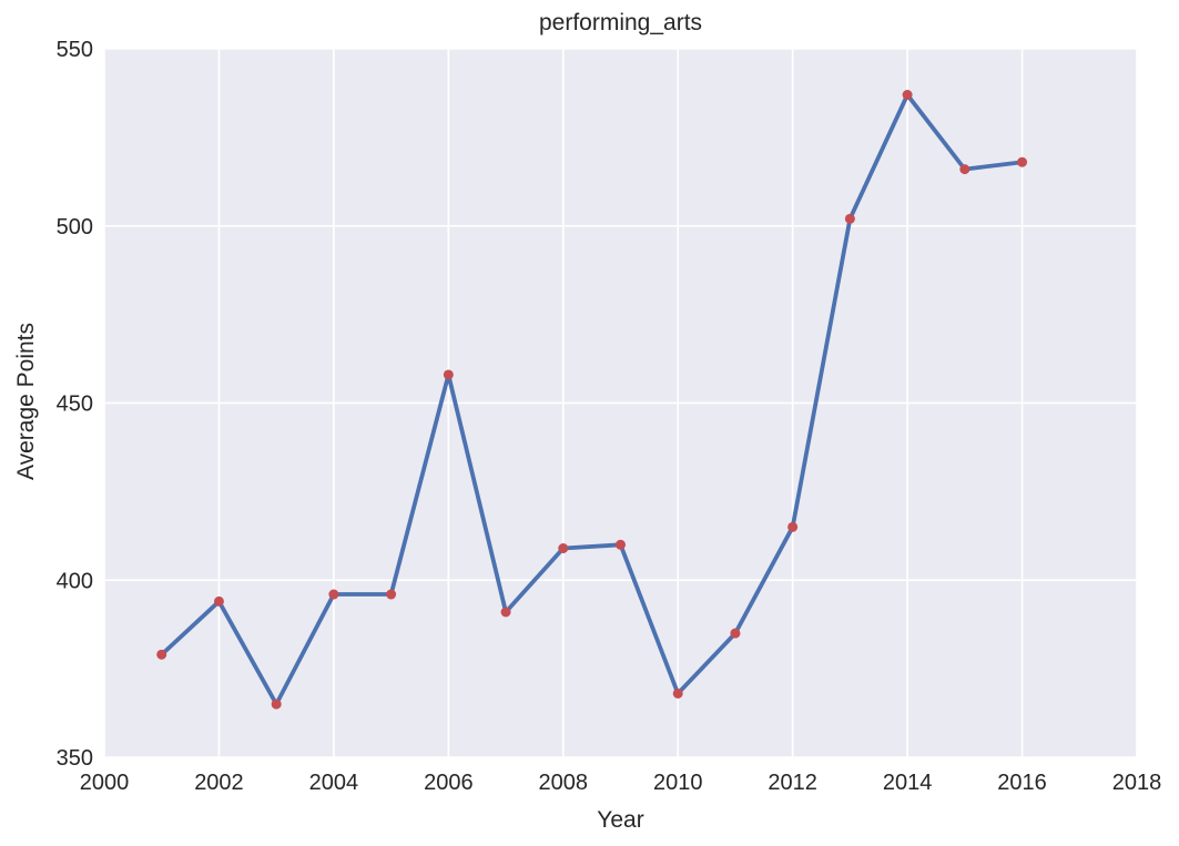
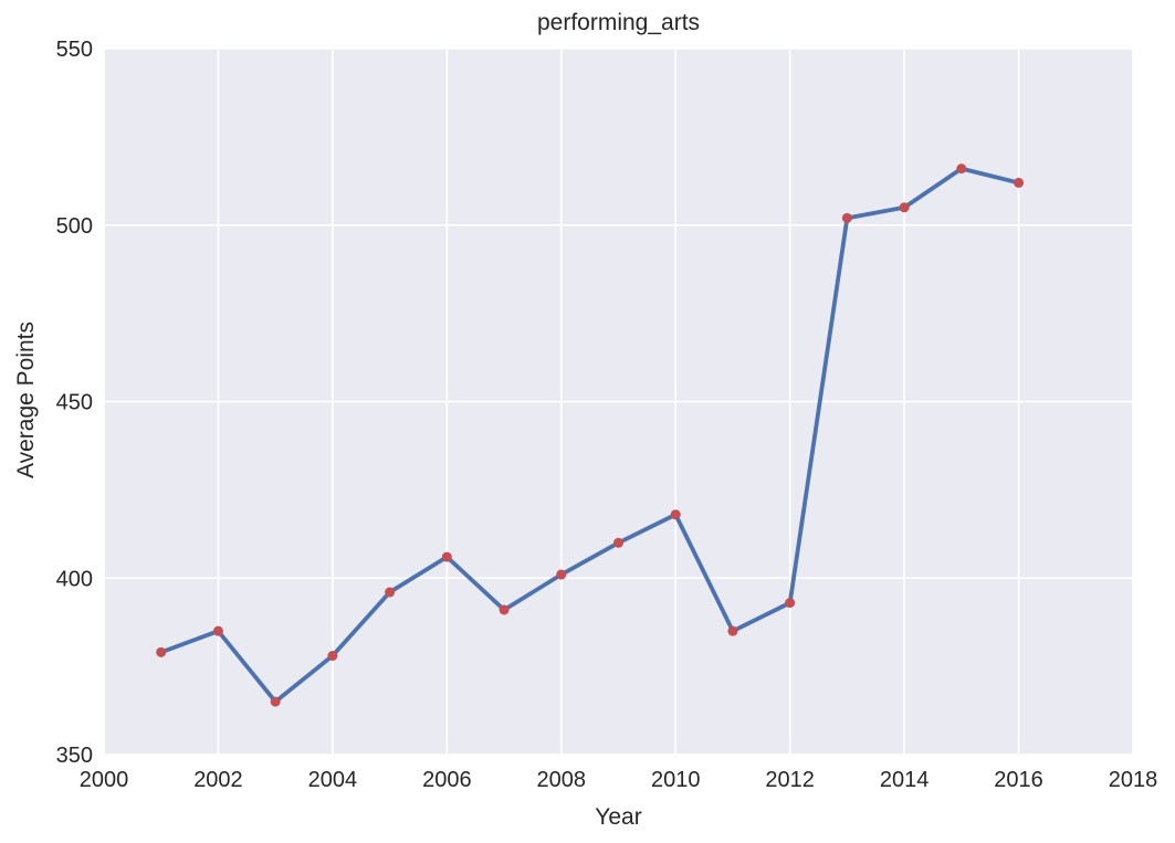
2002: 394 -> 385
2004: 396 -> 378
2006: 458 -> 406
2008: 409 -> 401
2010: 368 -> 418
2012: 415 -> 393
2014: 537 -> 505
2016: 518 -> 512
